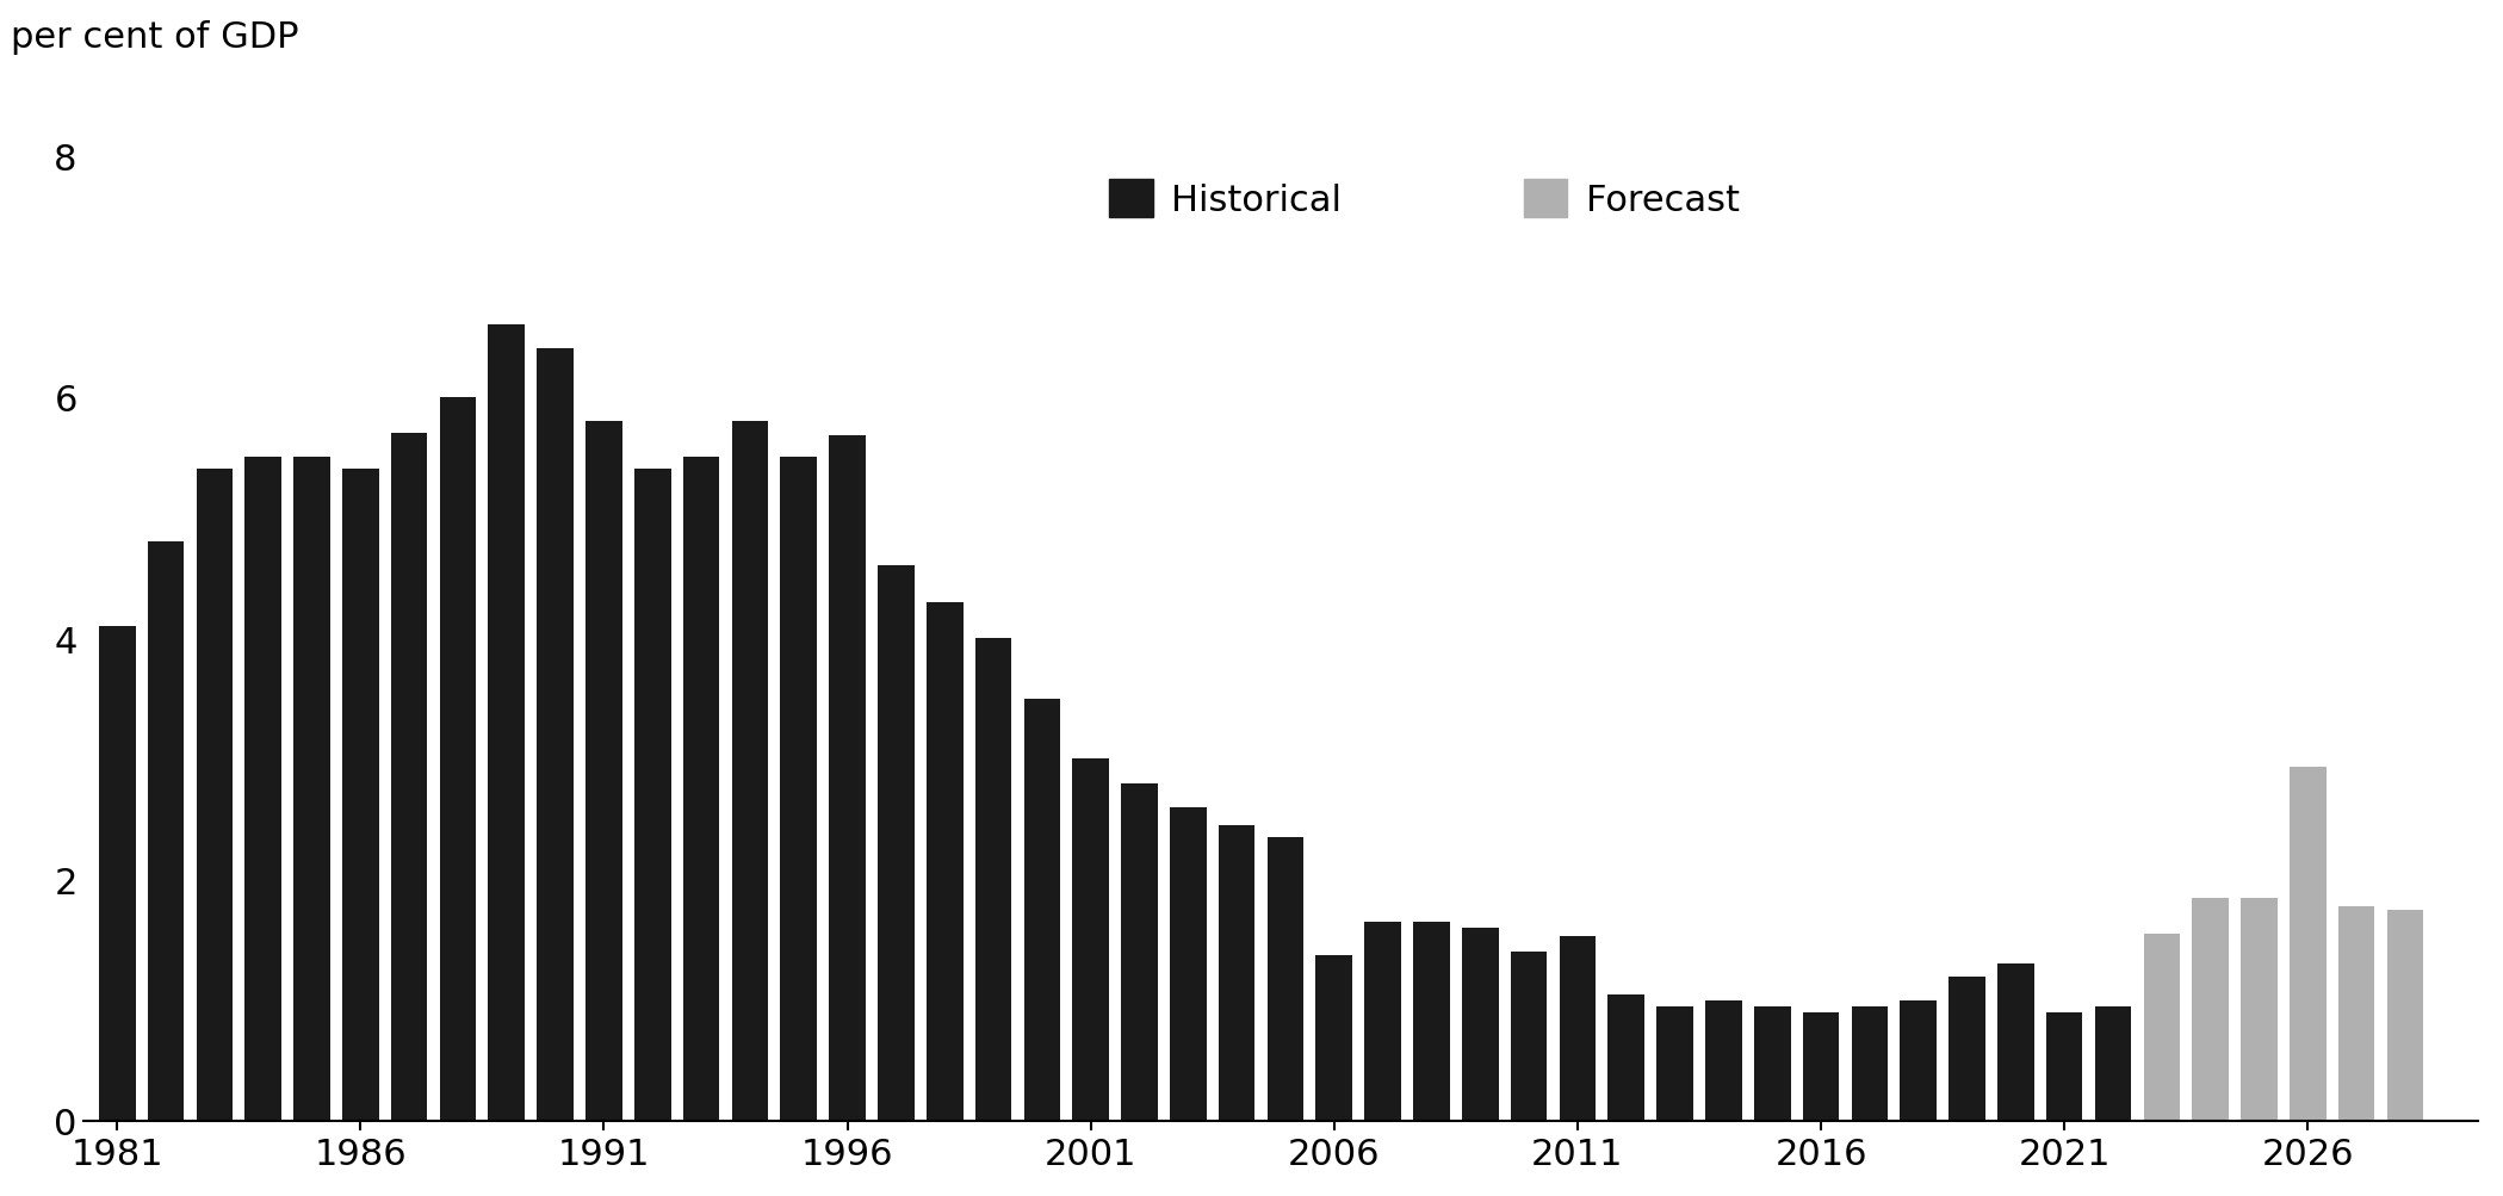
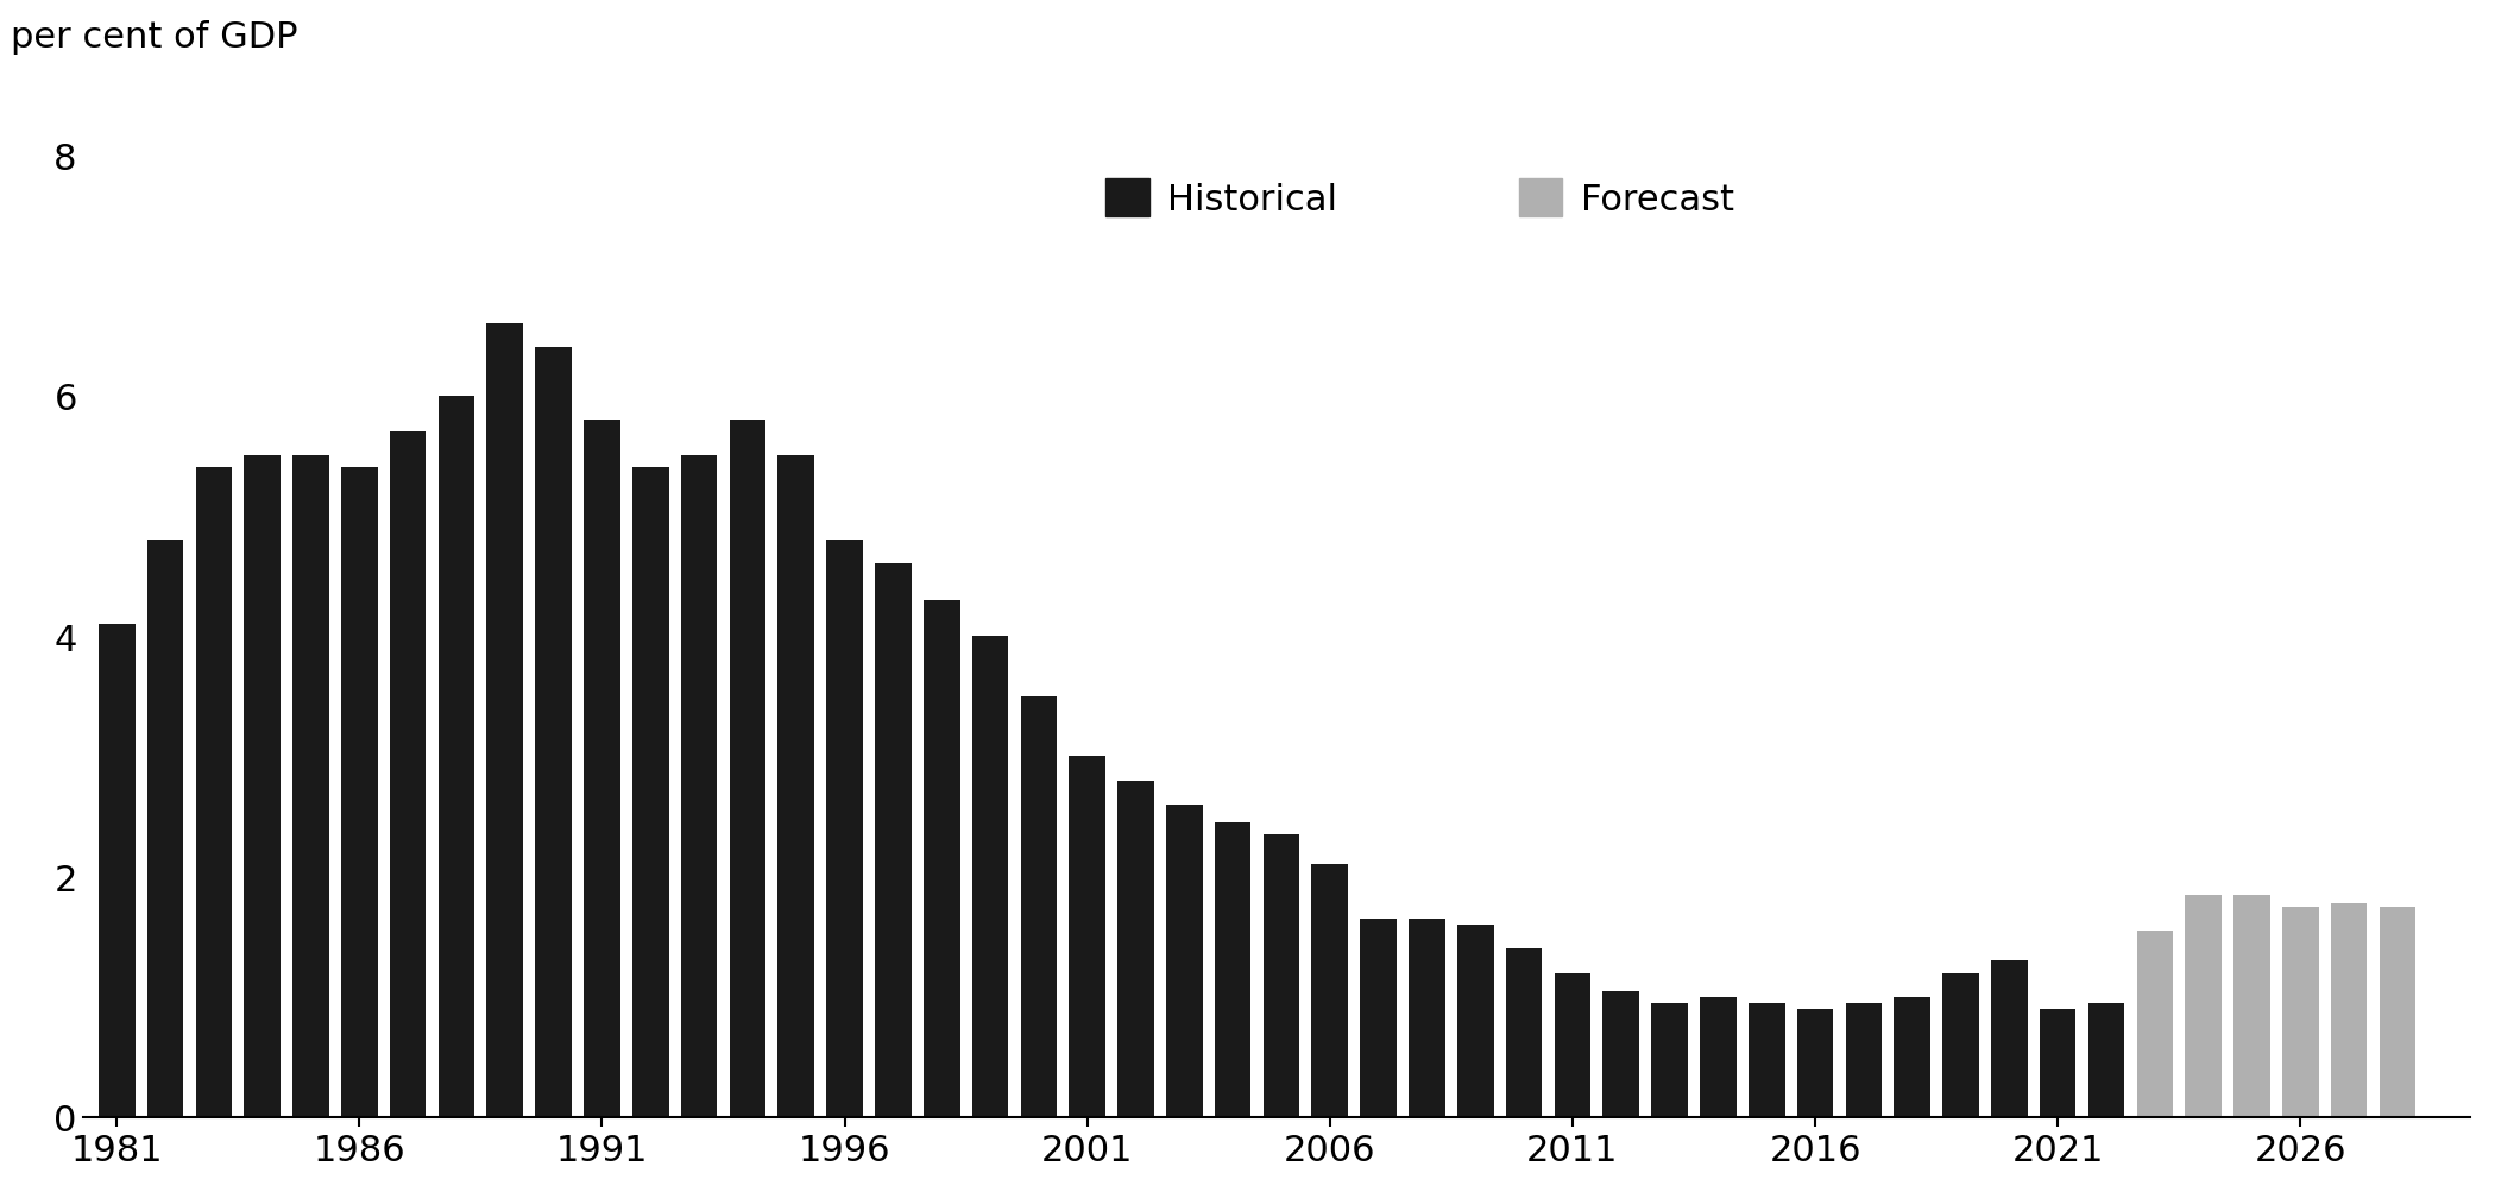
1996: 5.68 -> 4.80
2006: 1.37 -> 2.10
2011: 1.53 -> 1.20
2026: 2.93 -> 1.75
